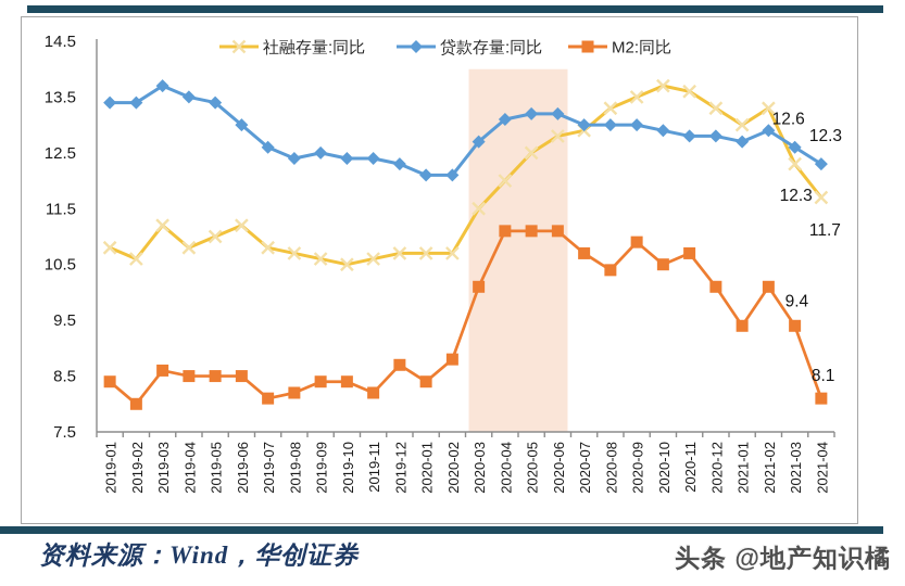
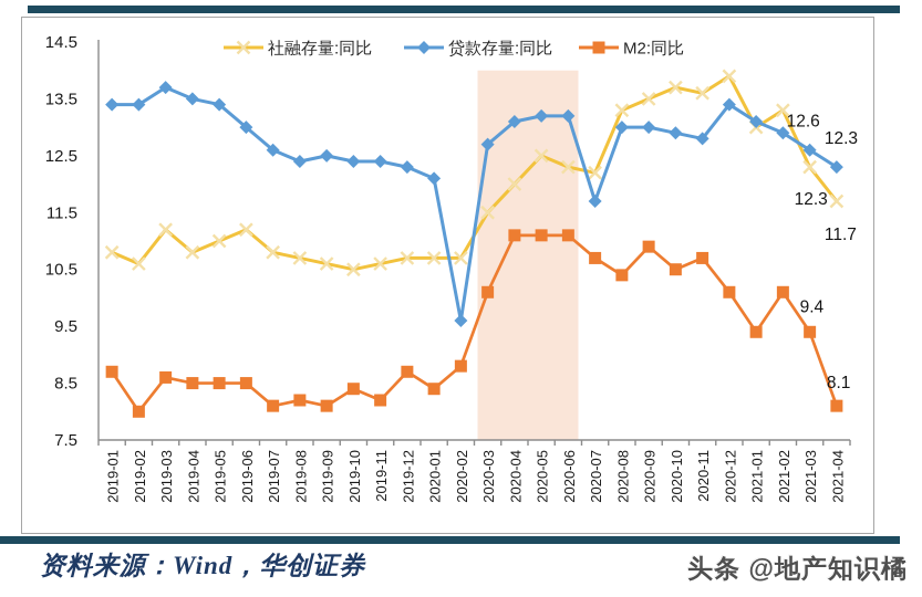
M2:同比/2019-01: 8.4 -> 8.7
M2:同比/2019-09: 8.4 -> 8.1
贷款存量:同比/2020-02: 12.1 -> 9.6
社融存量:同比/2020-06: 12.8 -> 12.3
社融存量:同比/2020-07: 12.9 -> 12.2
贷款存量:同比/2020-07: 13.0 -> 11.7
社融存量:同比/2020-12: 13.3 -> 13.9
贷款存量:同比/2020-12: 12.8 -> 13.4
贷款存量:同比/2021-01: 12.7 -> 13.1
